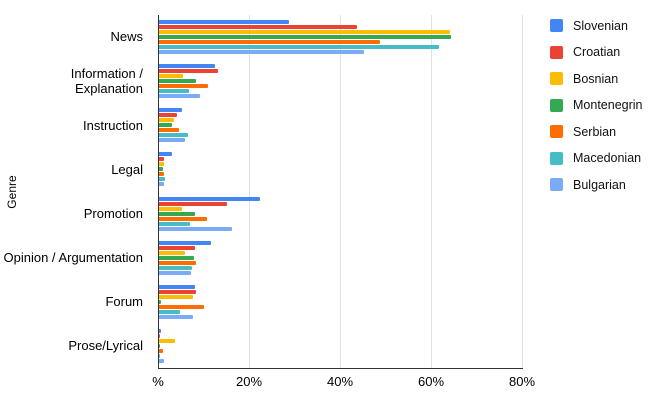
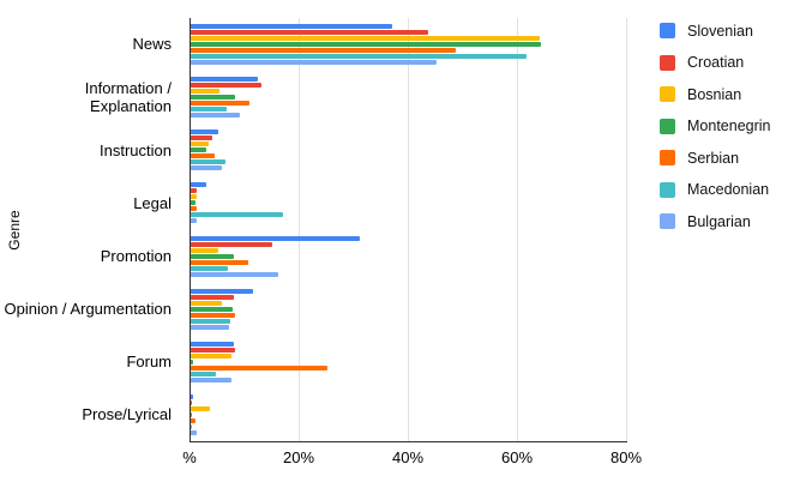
Slovenian/News: 28% -> 37%
Macedonian/Legal: 1% -> 17%
Slovenian/Promotion: 22% -> 31%
Serbian/Forum: 10% -> 25%
